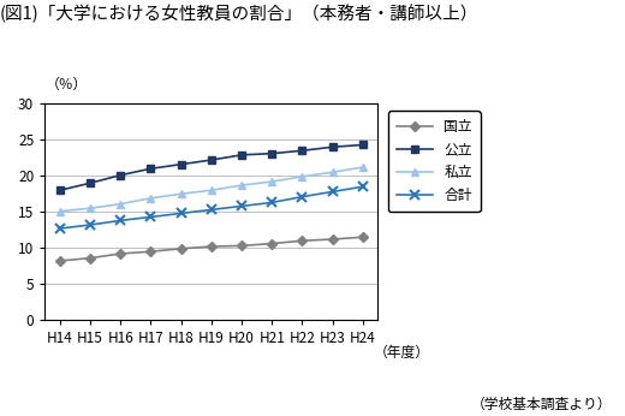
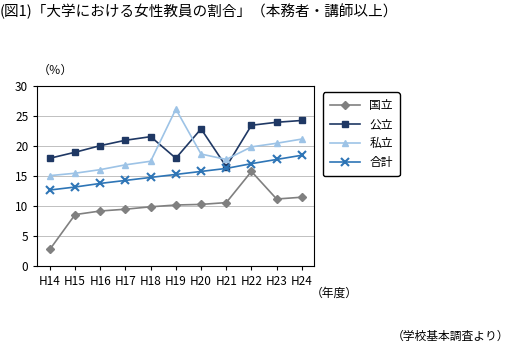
国立/H14: 8.2 -> 2.8
公立/H19: 22.2 -> 18.0
私立/H19: 18.0 -> 26.2
公立/H21: 23.1 -> 16.6
私立/H21: 19.2 -> 17.8
国立/H22: 11.0 -> 15.8
